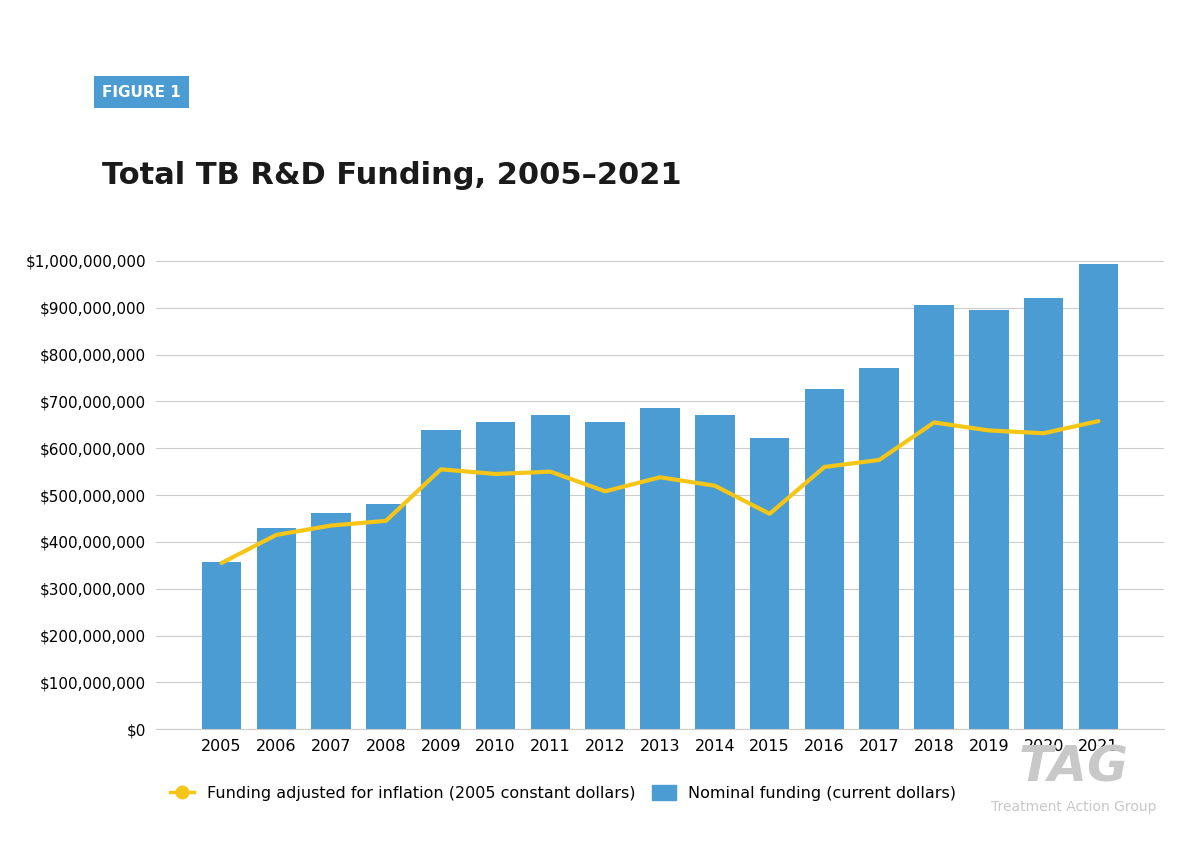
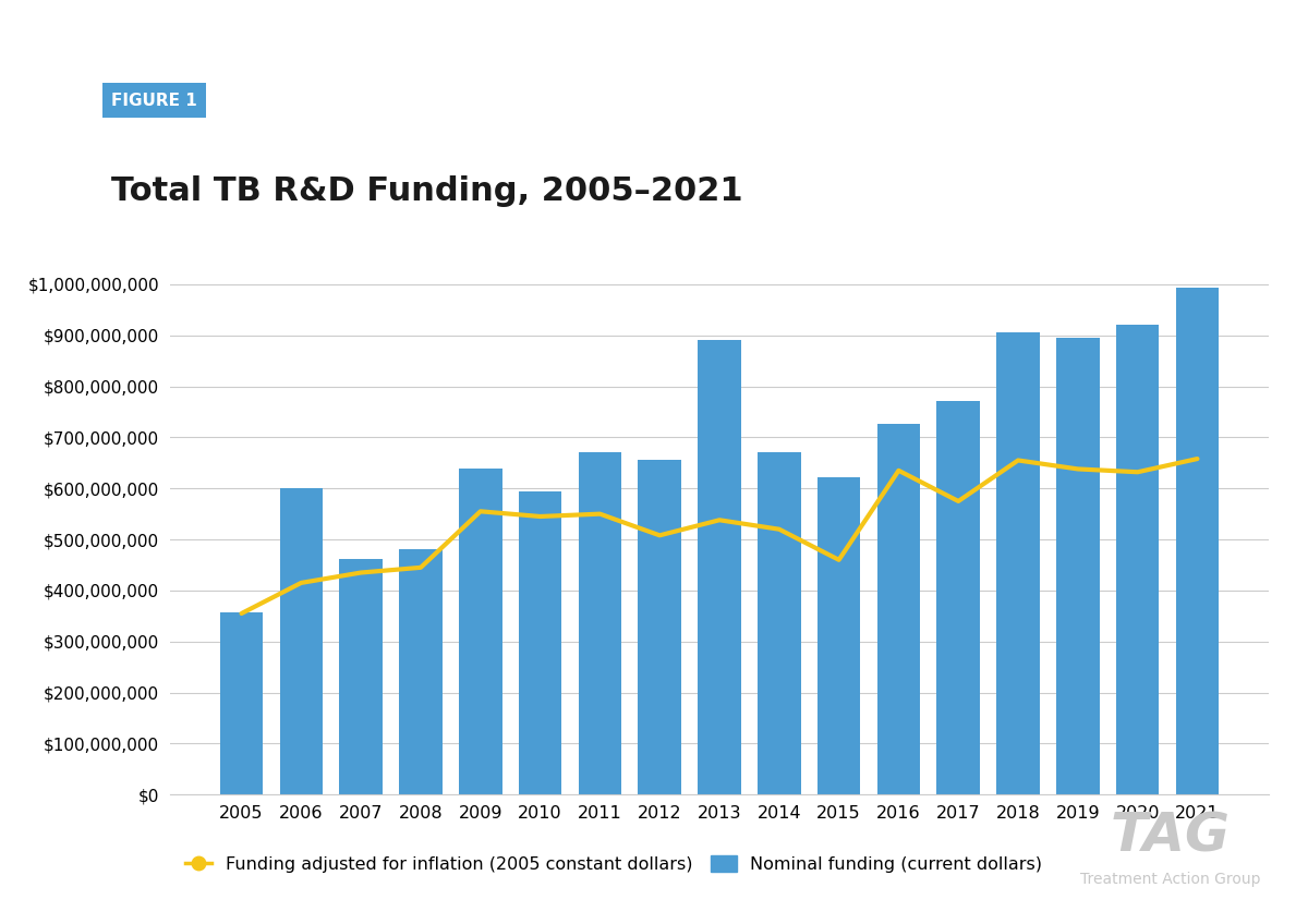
Nominal funding (current dollars)/2006: $430,000,000 -> $600,000,000
Nominal funding (current dollars)/2010: $657,000,000 -> $595,000,000
Nominal funding (current dollars)/2013: $686,000,000 -> $890,000,000
Funding adjusted for inflation (2005 constant dollars)/2016: $560,000,000 -> $635,000,000
